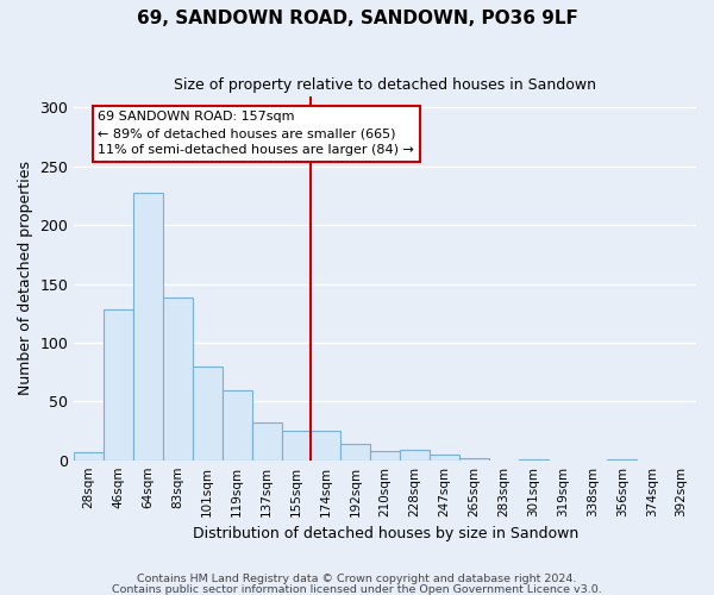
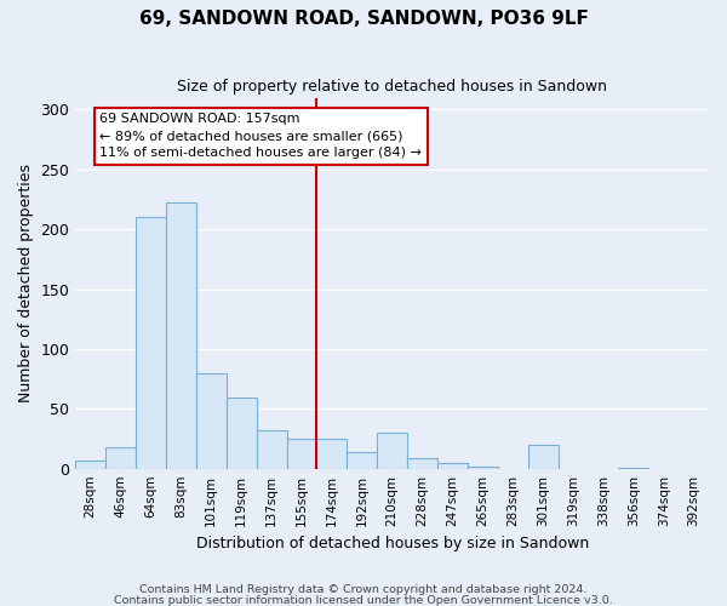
46sqm: 128 -> 18
64sqm: 228 -> 210
83sqm: 138 -> 222
210sqm: 8 -> 30
301sqm: 1 -> 20
